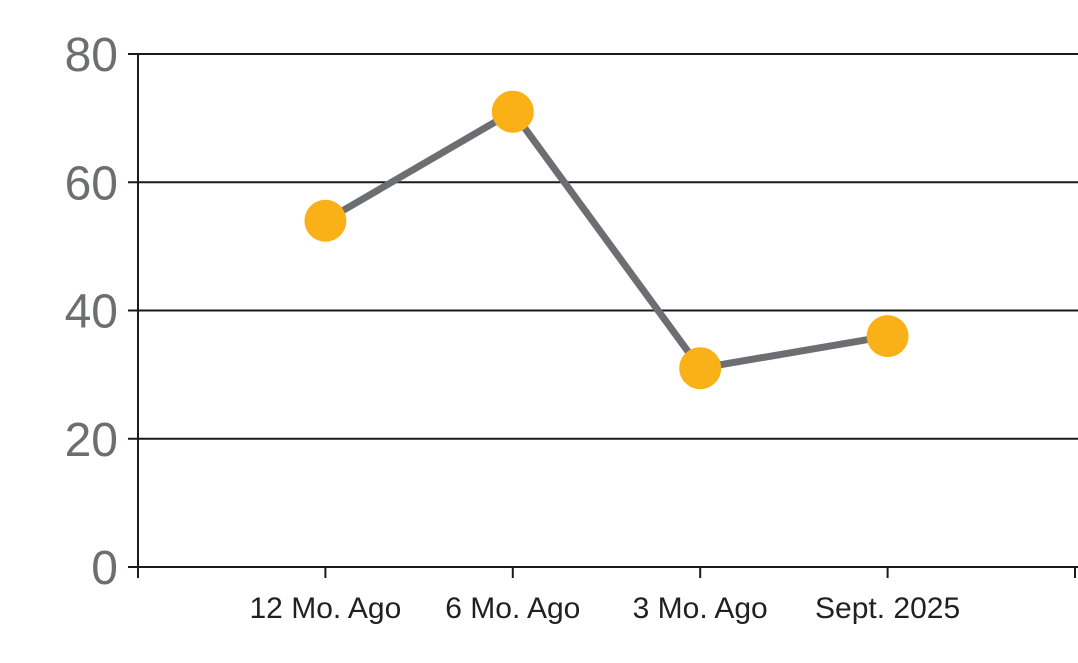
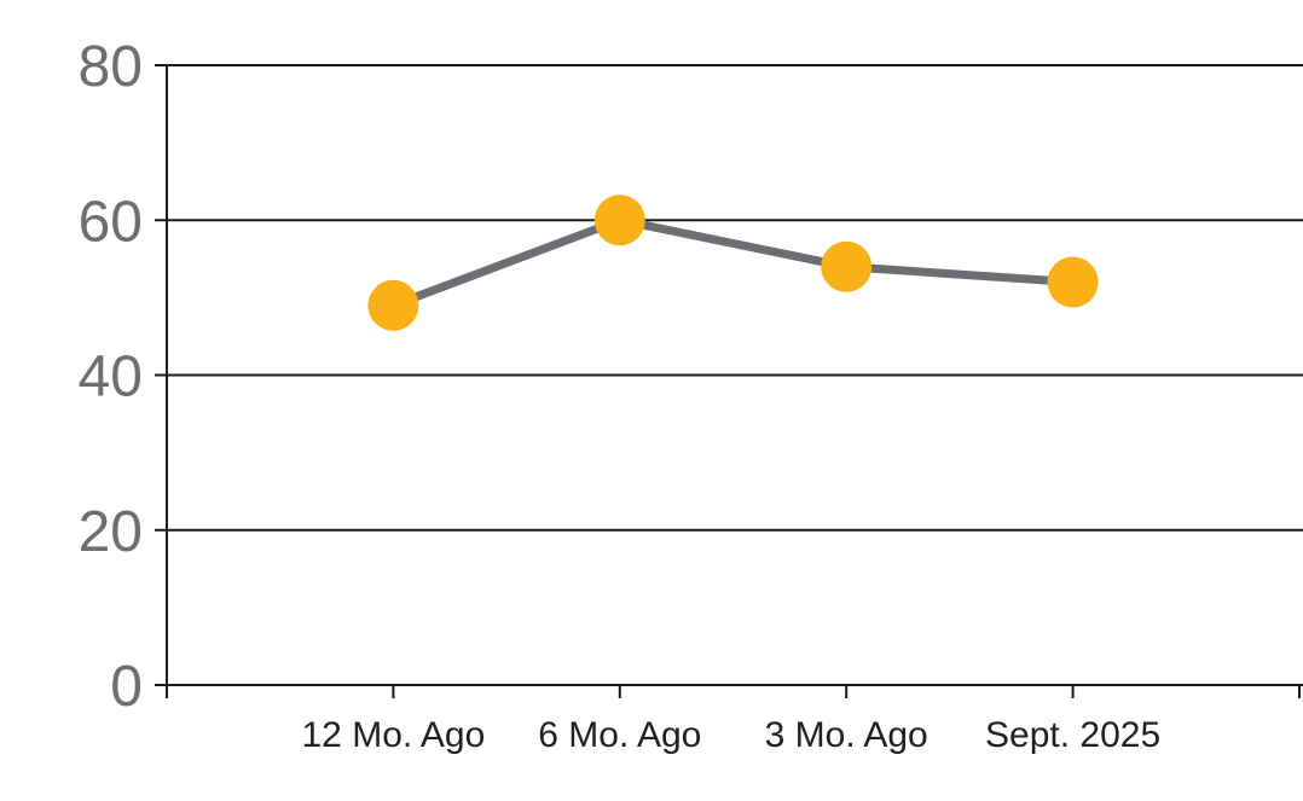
12 Mo. Ago: 54 -> 49
6 Mo. Ago: 71 -> 60
3 Mo. Ago: 31 -> 54
Sept. 2025: 36 -> 52
